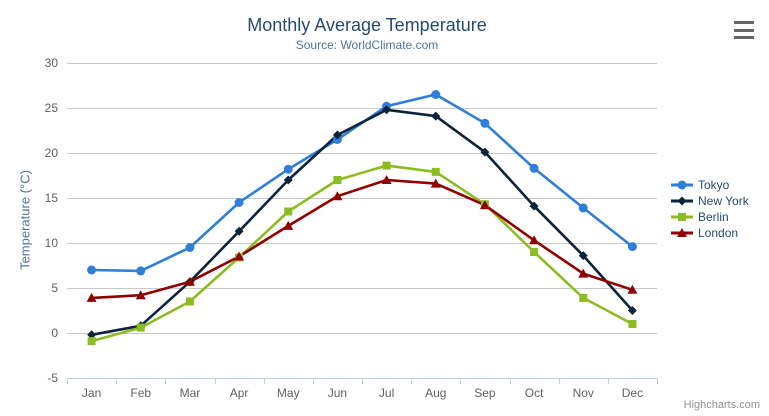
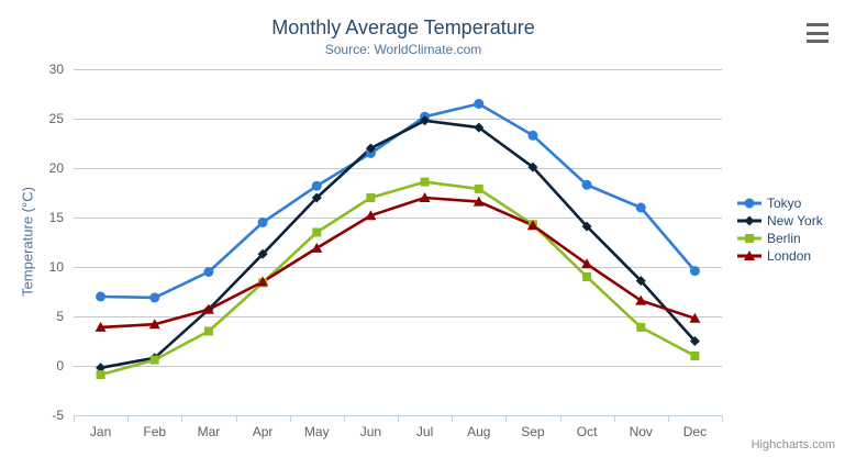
Tokyo/Nov: 14 -> 16
